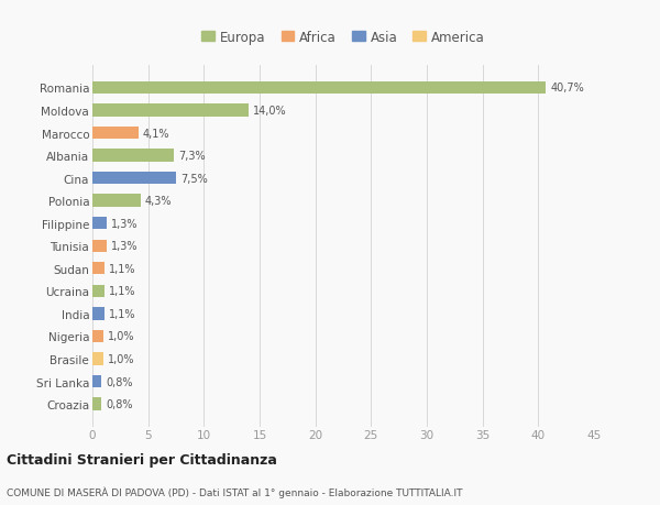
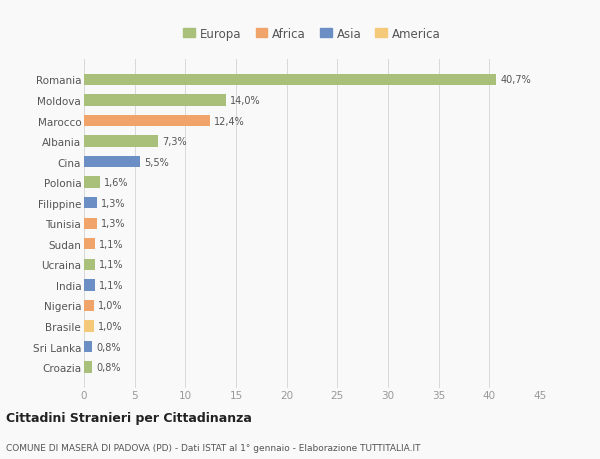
Marocco: 4,1% -> 12,4%
Cina: 7,5% -> 5,5%
Polonia: 4,3% -> 1,6%
